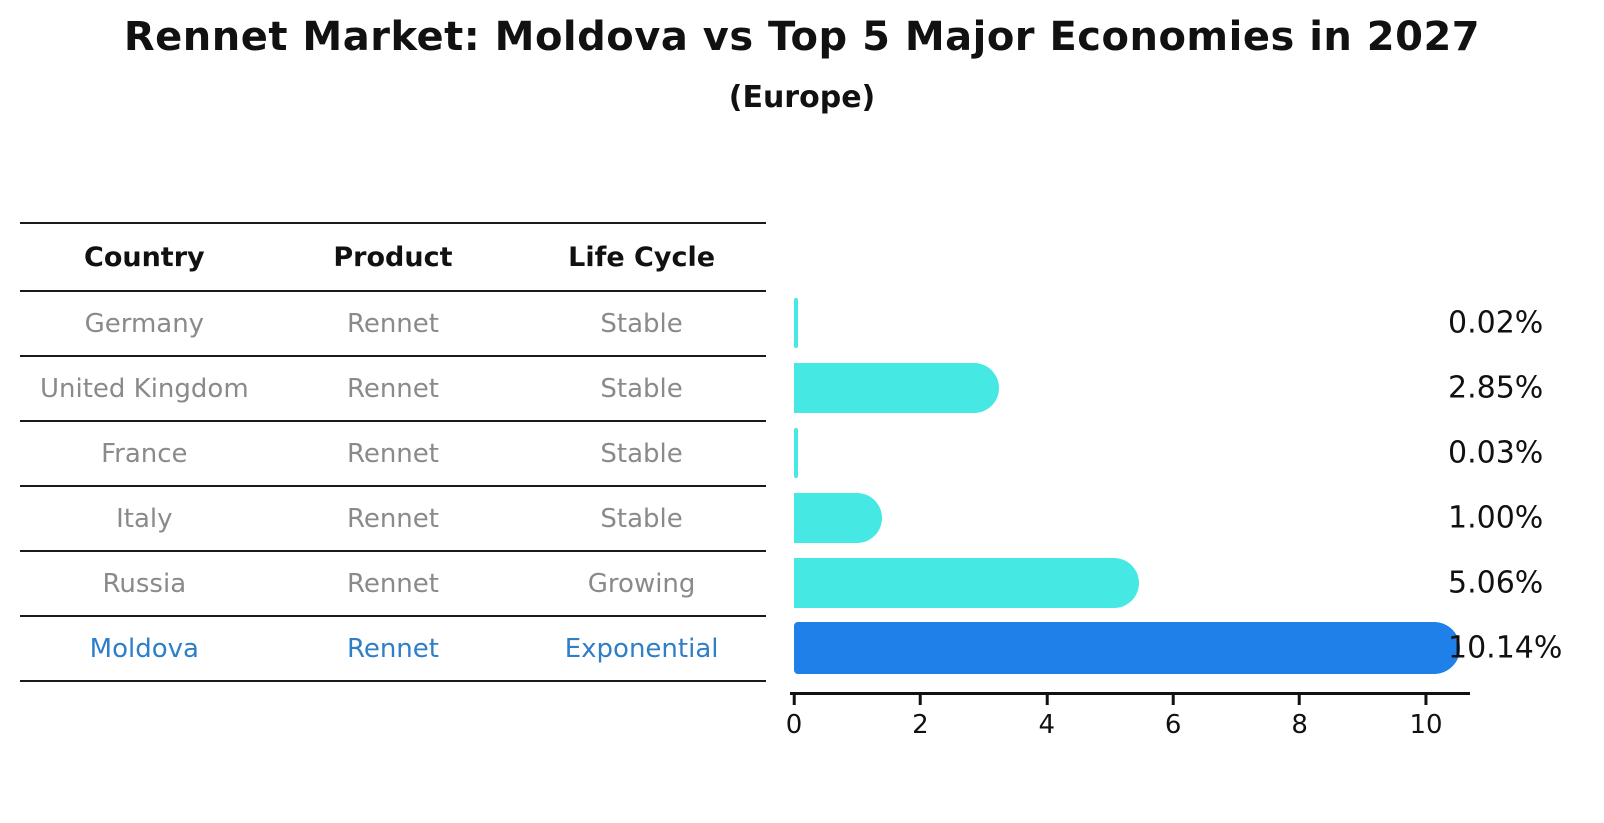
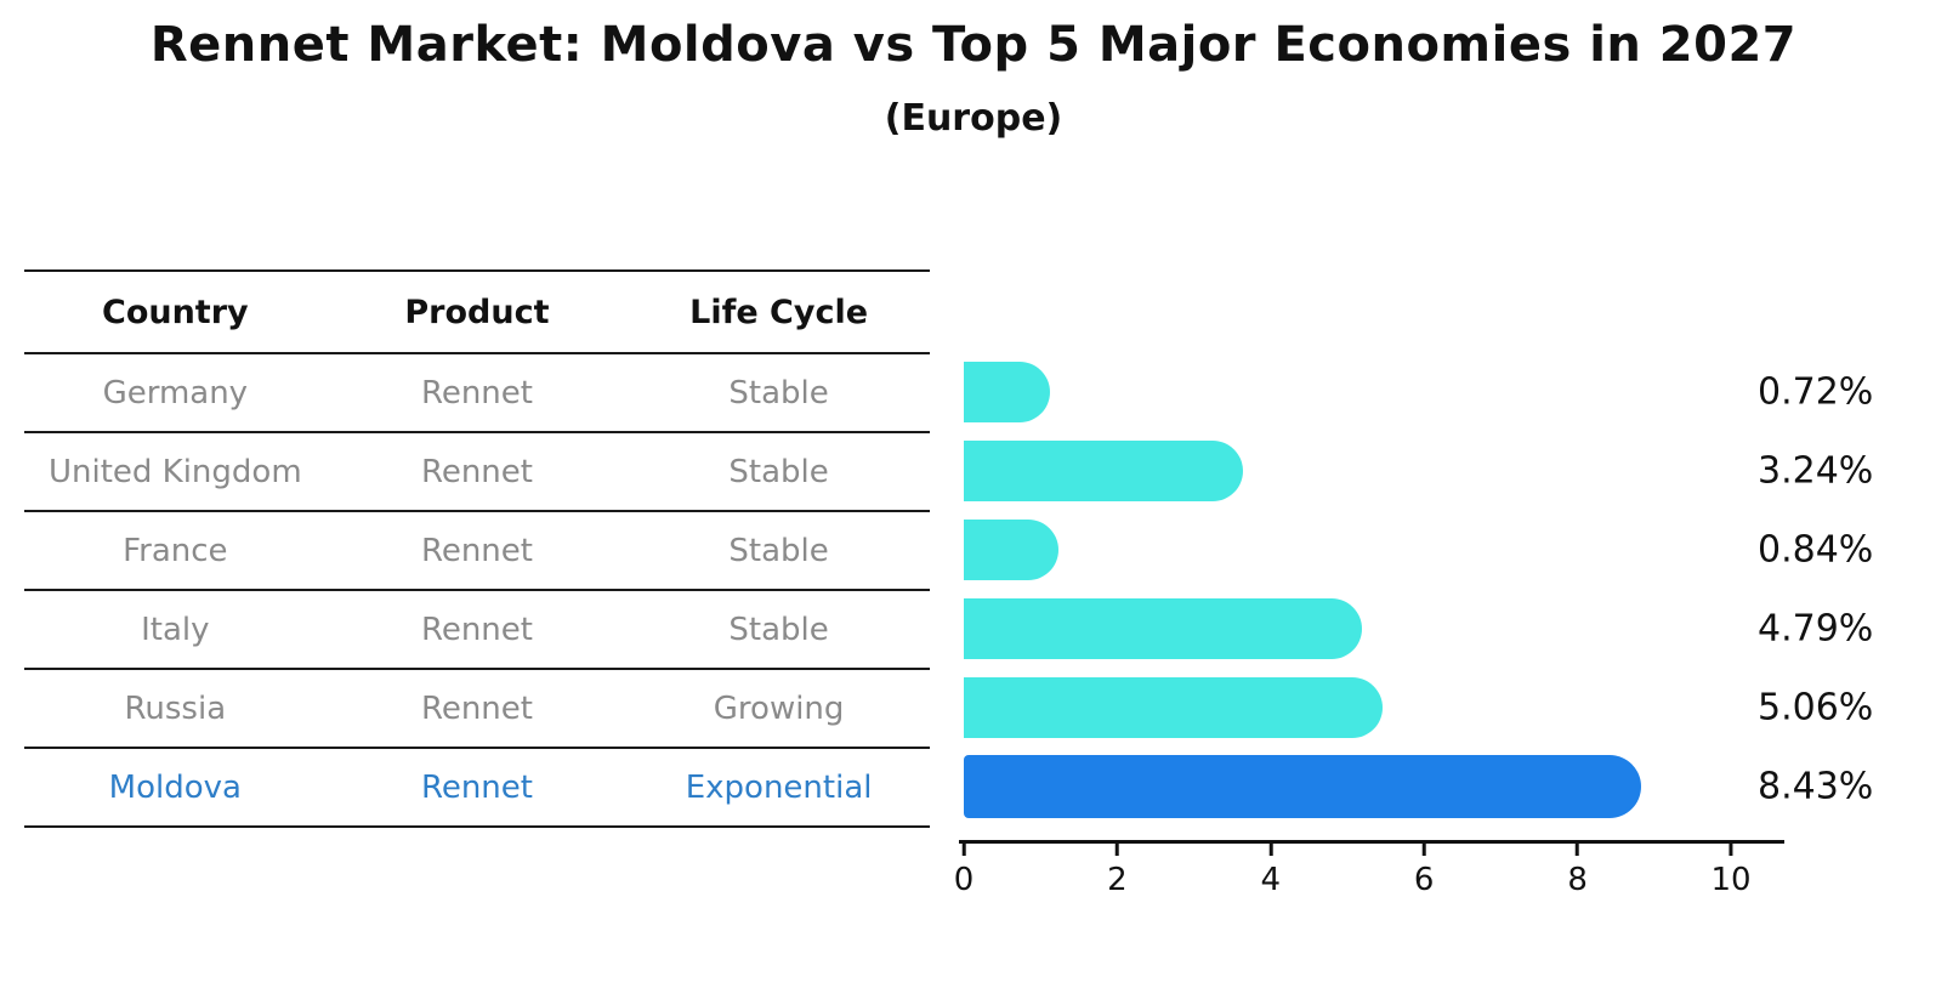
Germany: 0.02% -> 0.72%
United Kingdom: 2.85% -> 3.24%
France: 0.03% -> 0.84%
Italy: 1.00% -> 4.79%
Moldova: 10.14% -> 8.43%
